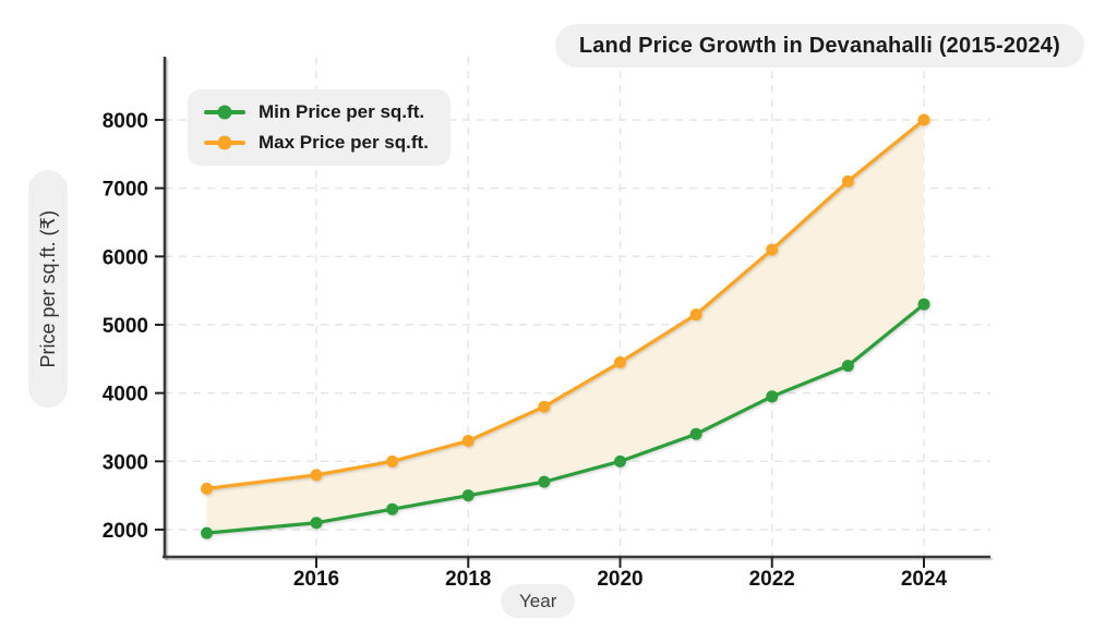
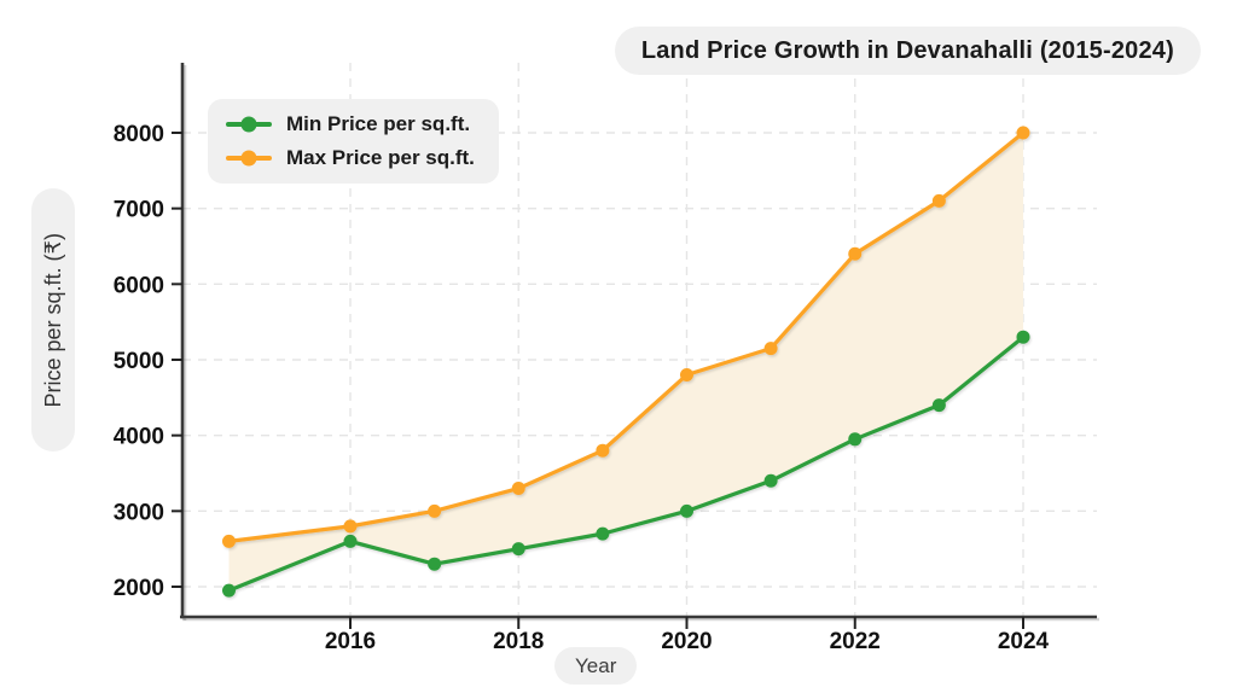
Min Price per sq.ft./2016: 2100 -> 2600
Max Price per sq.ft./2020: 4400 -> 4800
Max Price per sq.ft./2022: 6100 -> 6400
